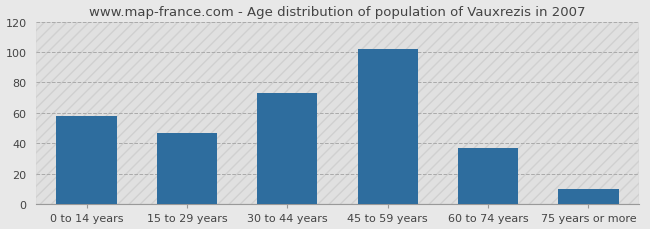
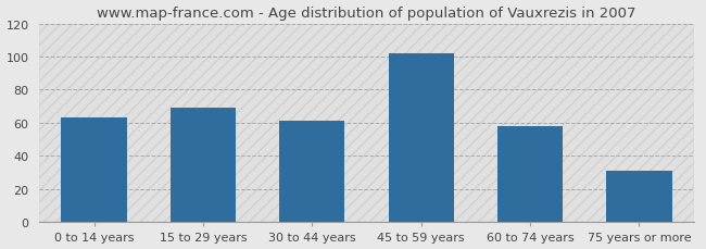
0 to 14 years: 58 -> 63
15 to 29 years: 47 -> 69
30 to 44 years: 73 -> 61
60 to 74 years: 37 -> 58
75 years or more: 10 -> 31
